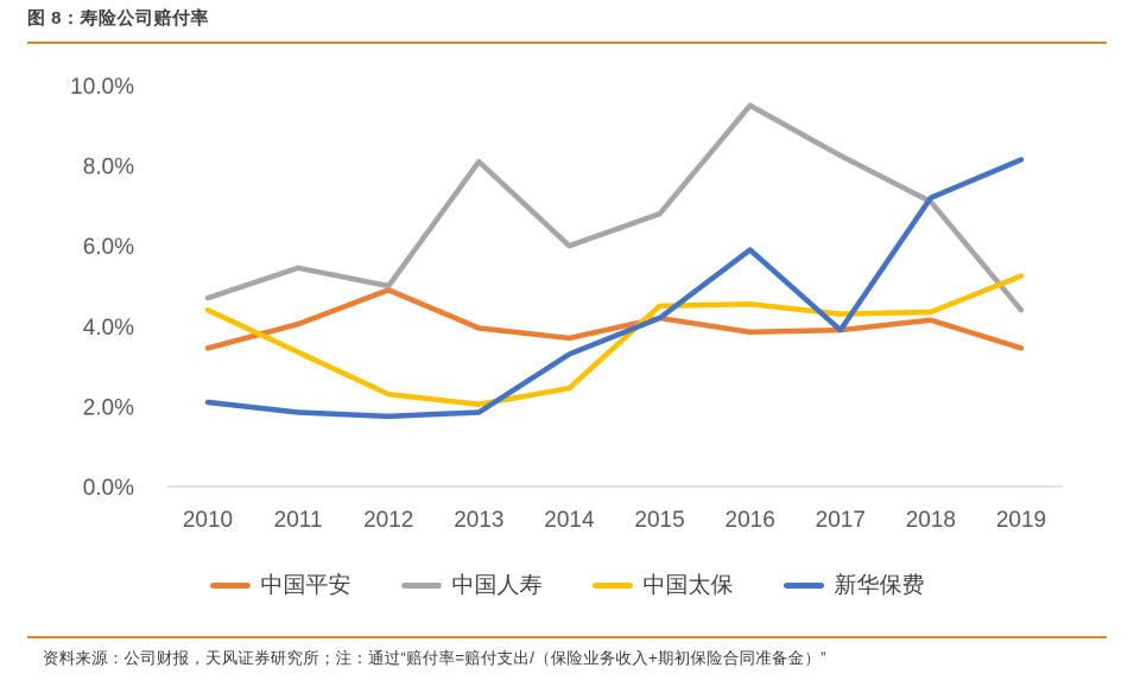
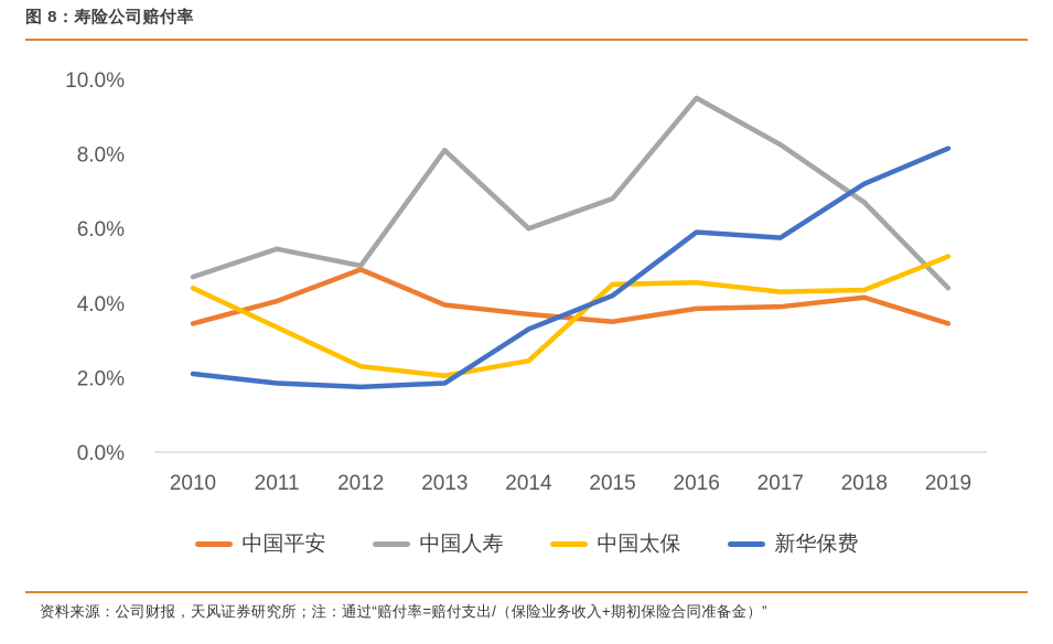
中国平安/2015: 4.2% -> 3.5%
新华保费/2017: 3.9% -> 5.8%
中国人寿/2018: 7.1% -> 6.7%
